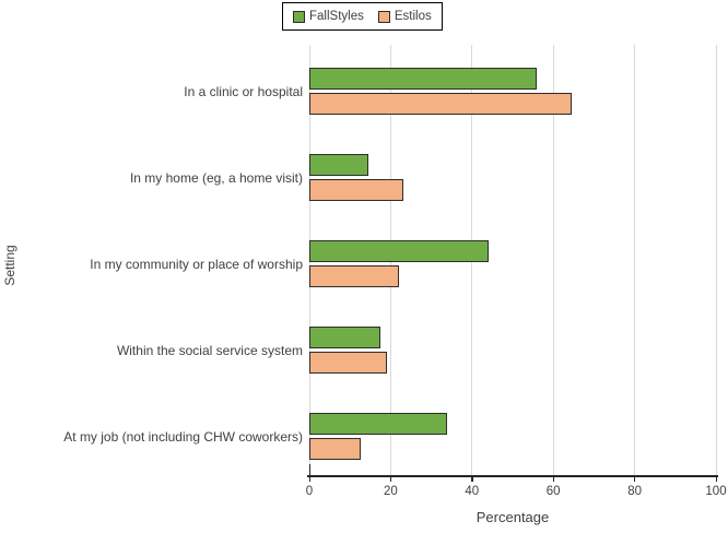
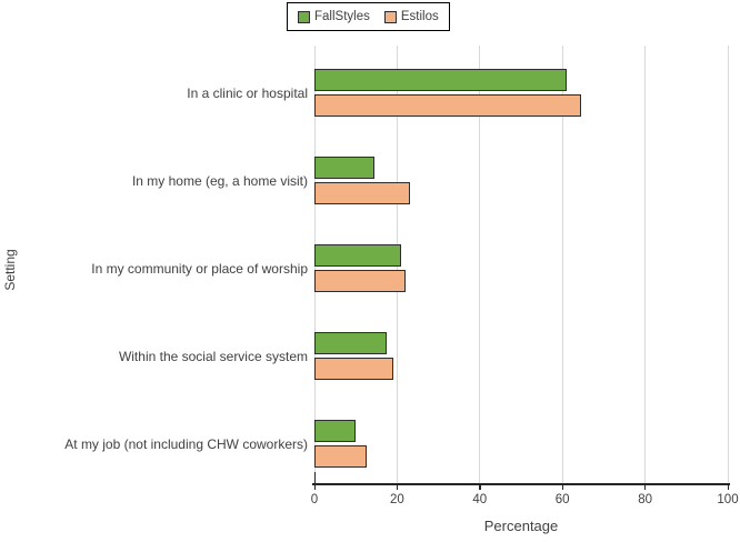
FallStyles/In a clinic or hospital: 56 -> 61
FallStyles/In my community or place of worship: 44 -> 21
FallStyles/At my job (not including CHW coworkers): 34 -> 10
